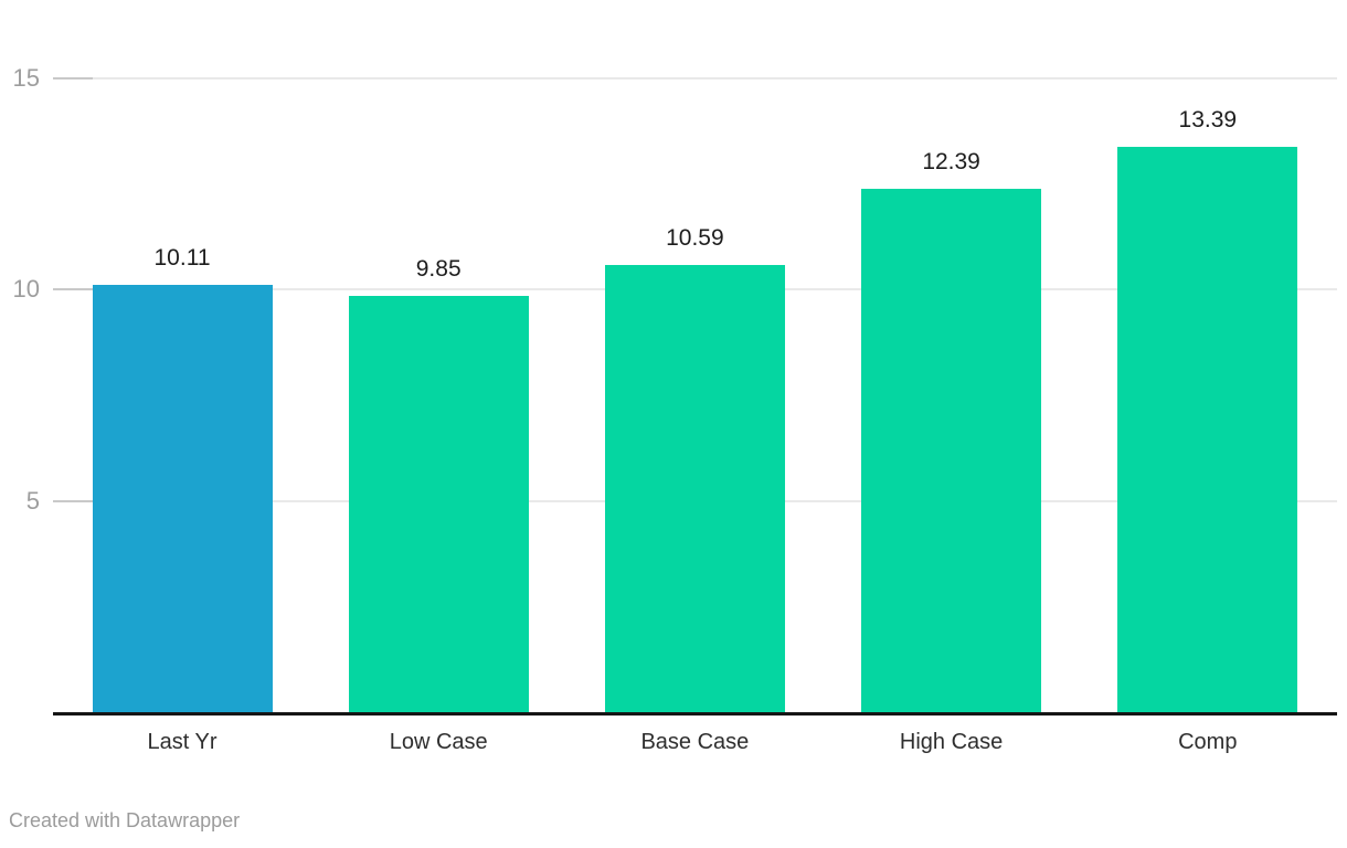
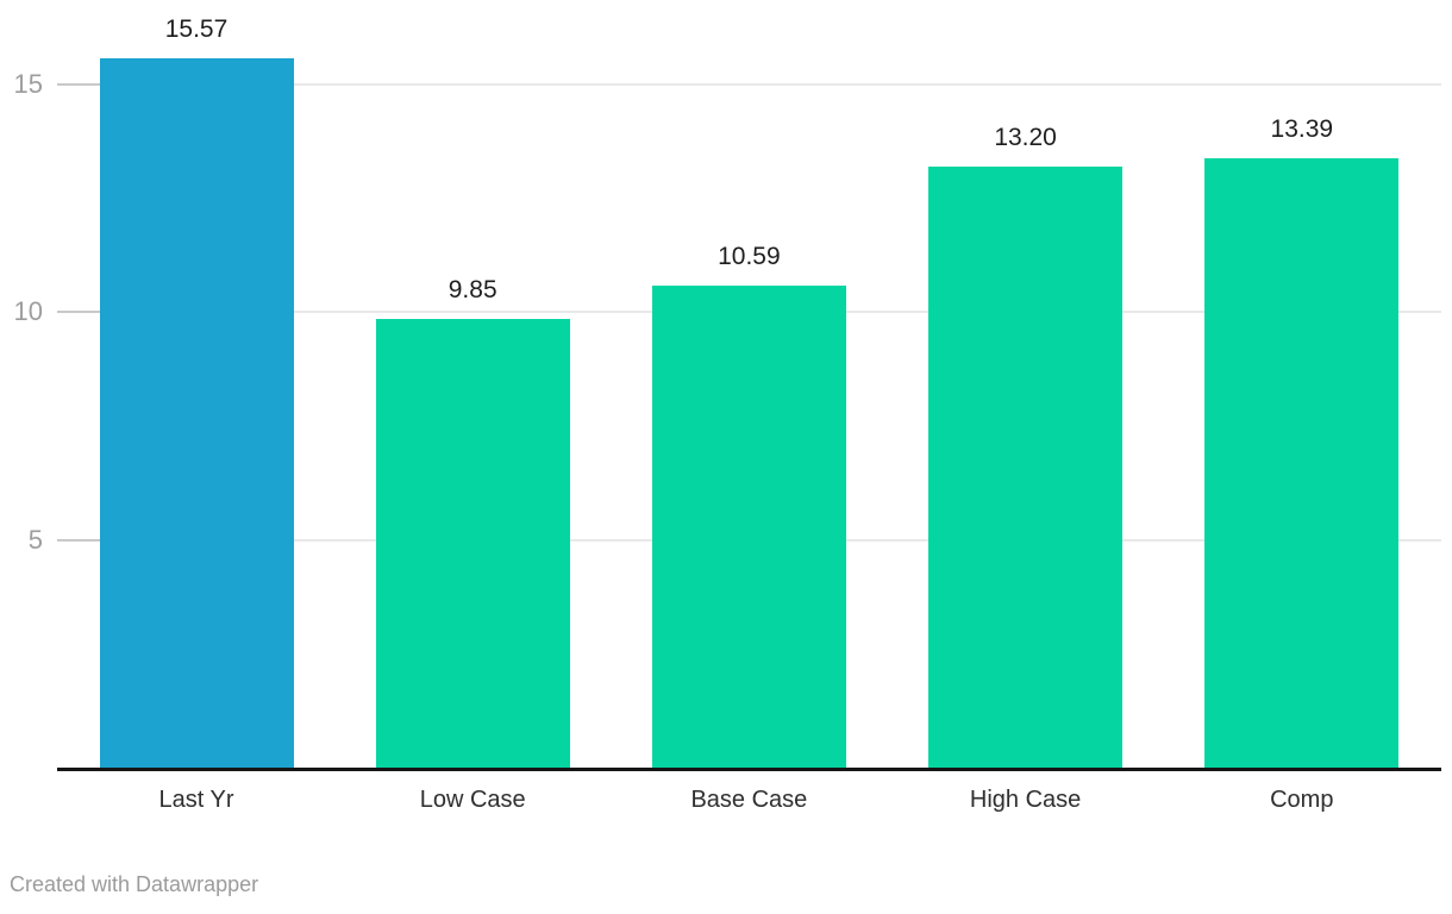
Last Yr: 10.11 -> 15.57
High Case: 12.39 -> 13.20
